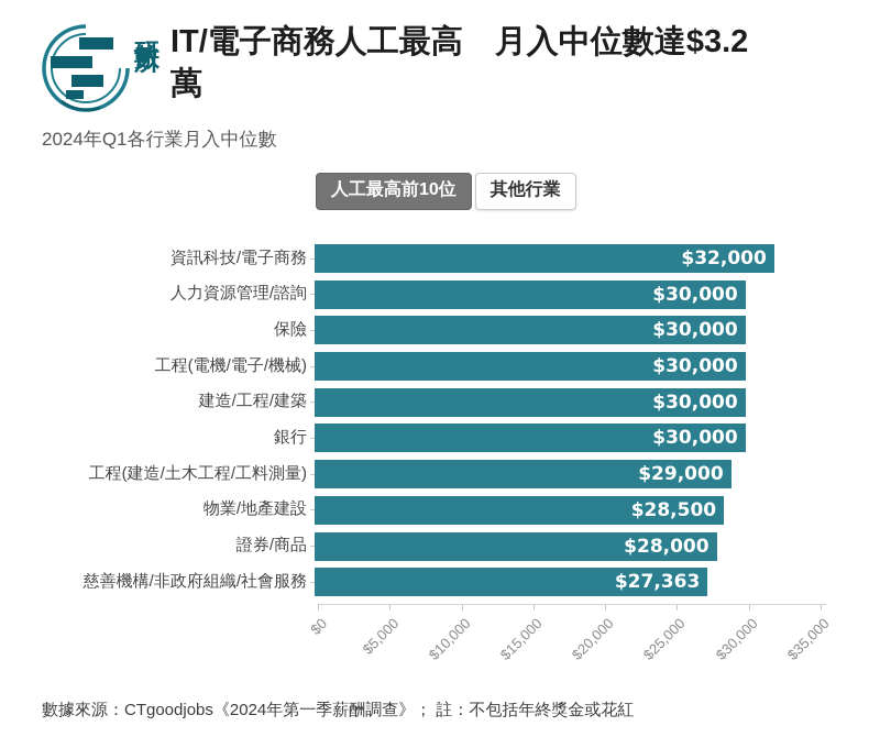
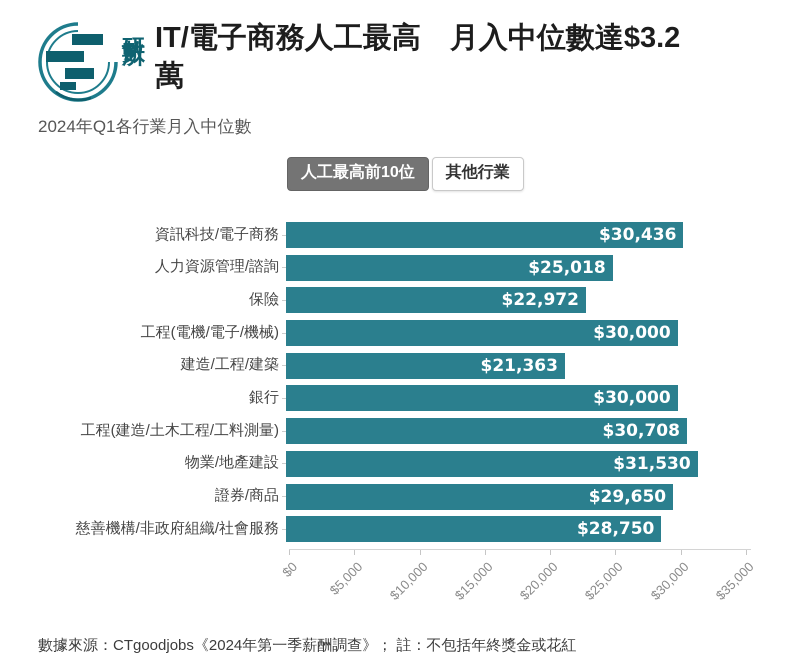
資訊科技/電子商務: $32,000 -> $30,436
人力資源管理/諮詢: $30,000 -> $25,018
保險: $30,000 -> $22,972
建造/工程/建築: $30,000 -> $21,363
工程(建造/土木工程/工料測量): $29,000 -> $30,708
物業/地產建設: $28,500 -> $31,530
證券/商品: $28,000 -> $29,650
慈善機構/非政府組織/社會服務: $27,363 -> $28,750
